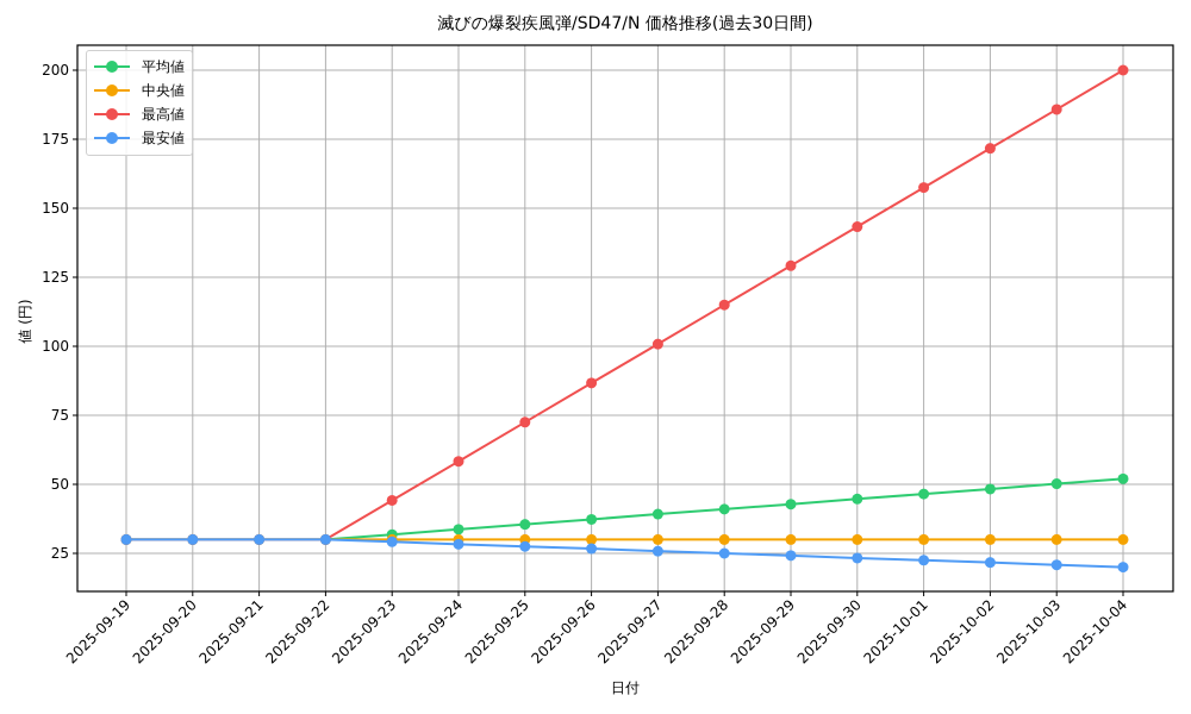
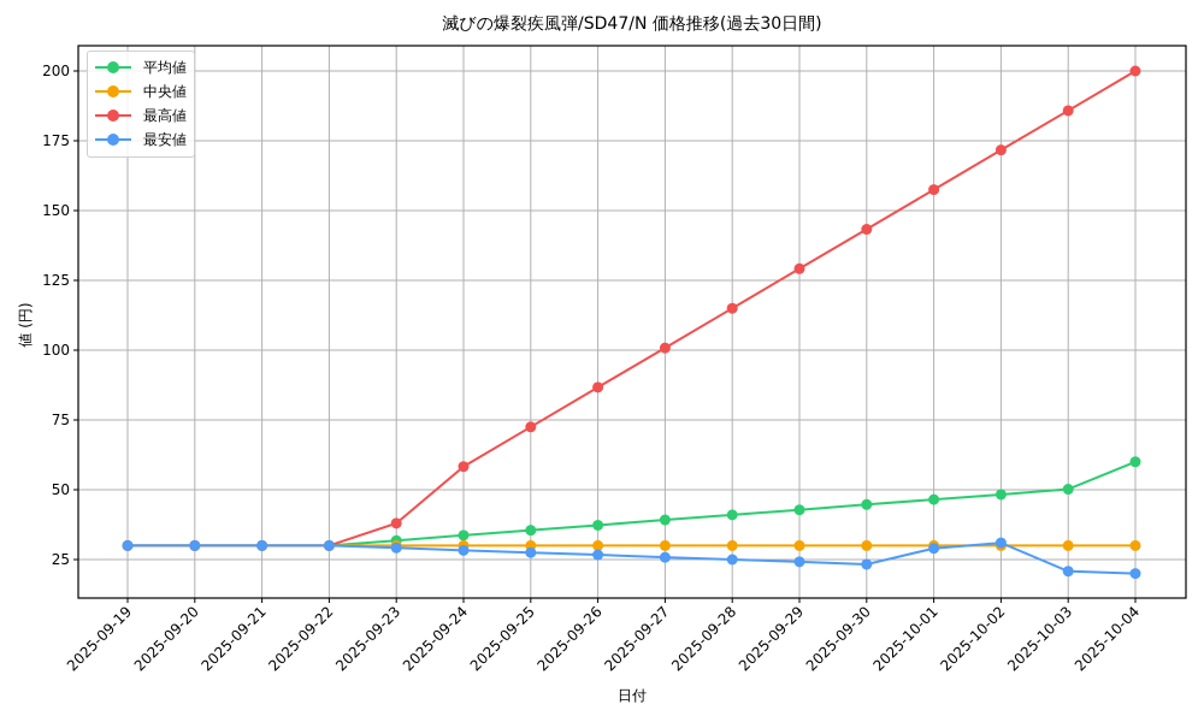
最高値/2025-09-23: 44 -> 38
最安値/2025-10-01: 22 -> 29
最安値/2025-10-02: 22 -> 31
平均値/2025-10-04: 52 -> 60
